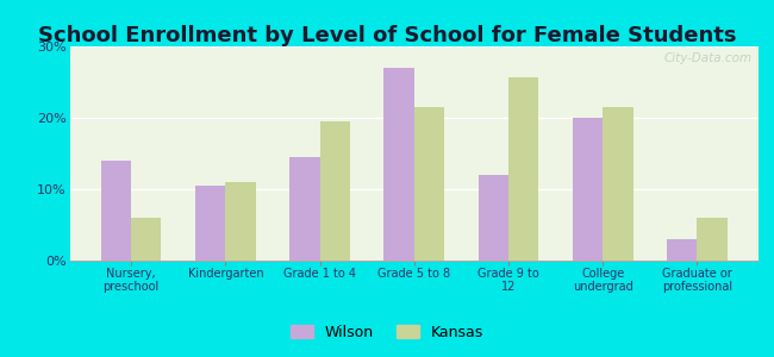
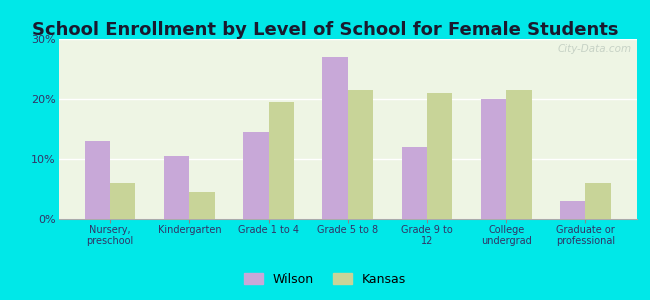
Wilson/Nursery, preschool: 14.0% -> 13.0%
Kansas/Kindergarten: 11.0% -> 4.5%
Kansas/Grade 9 to 12: 25.6% -> 21.0%
